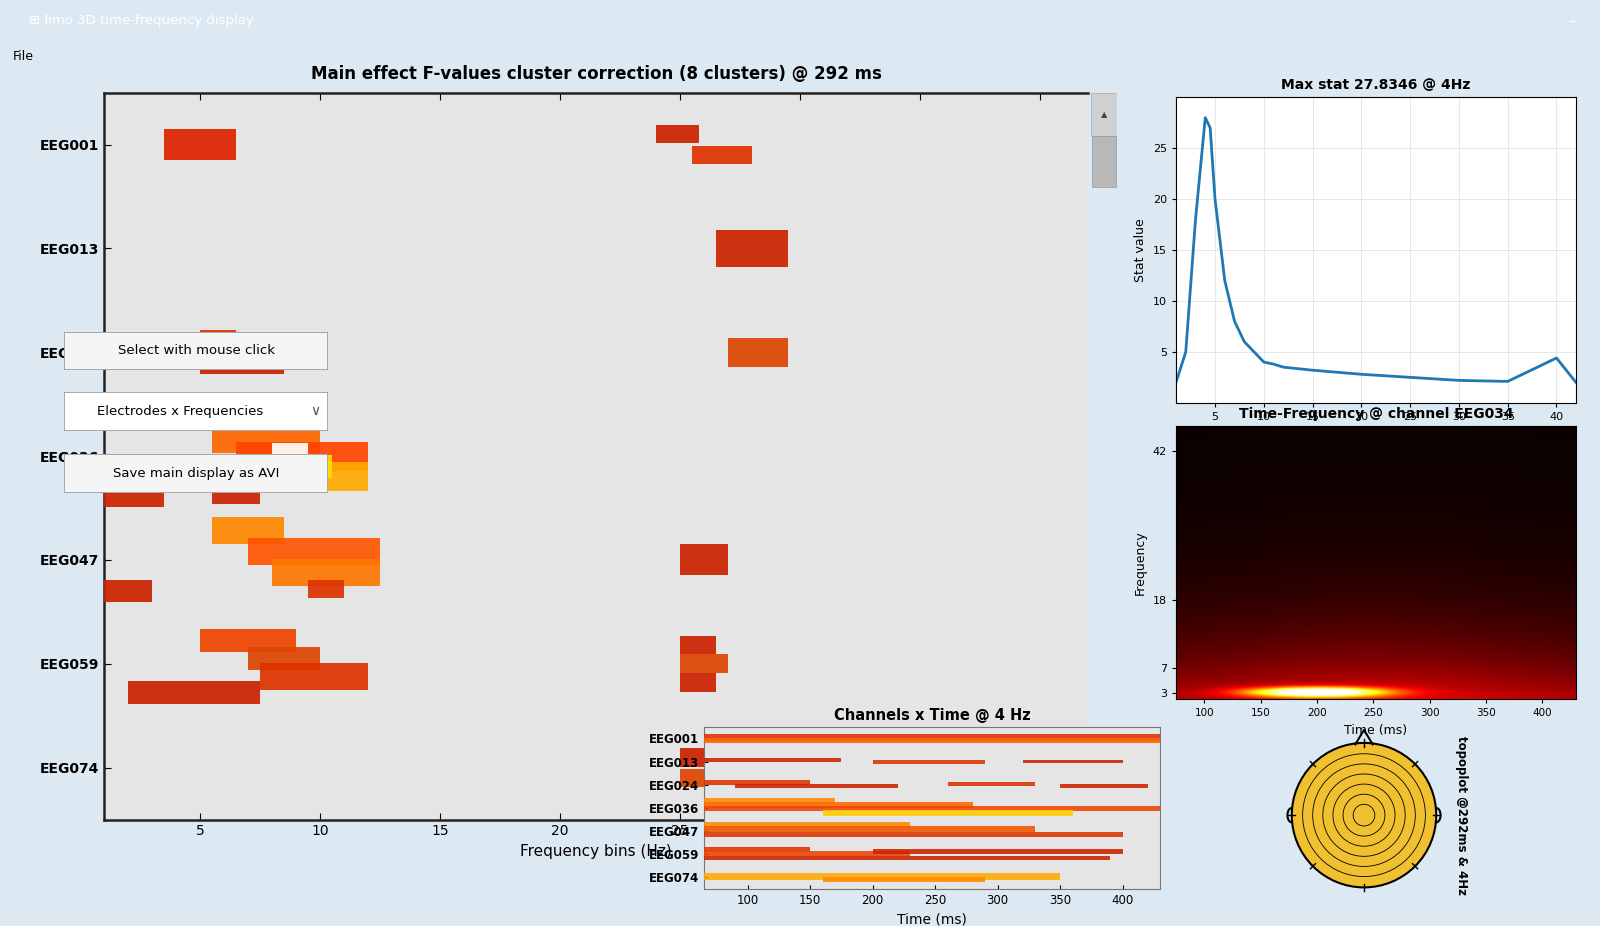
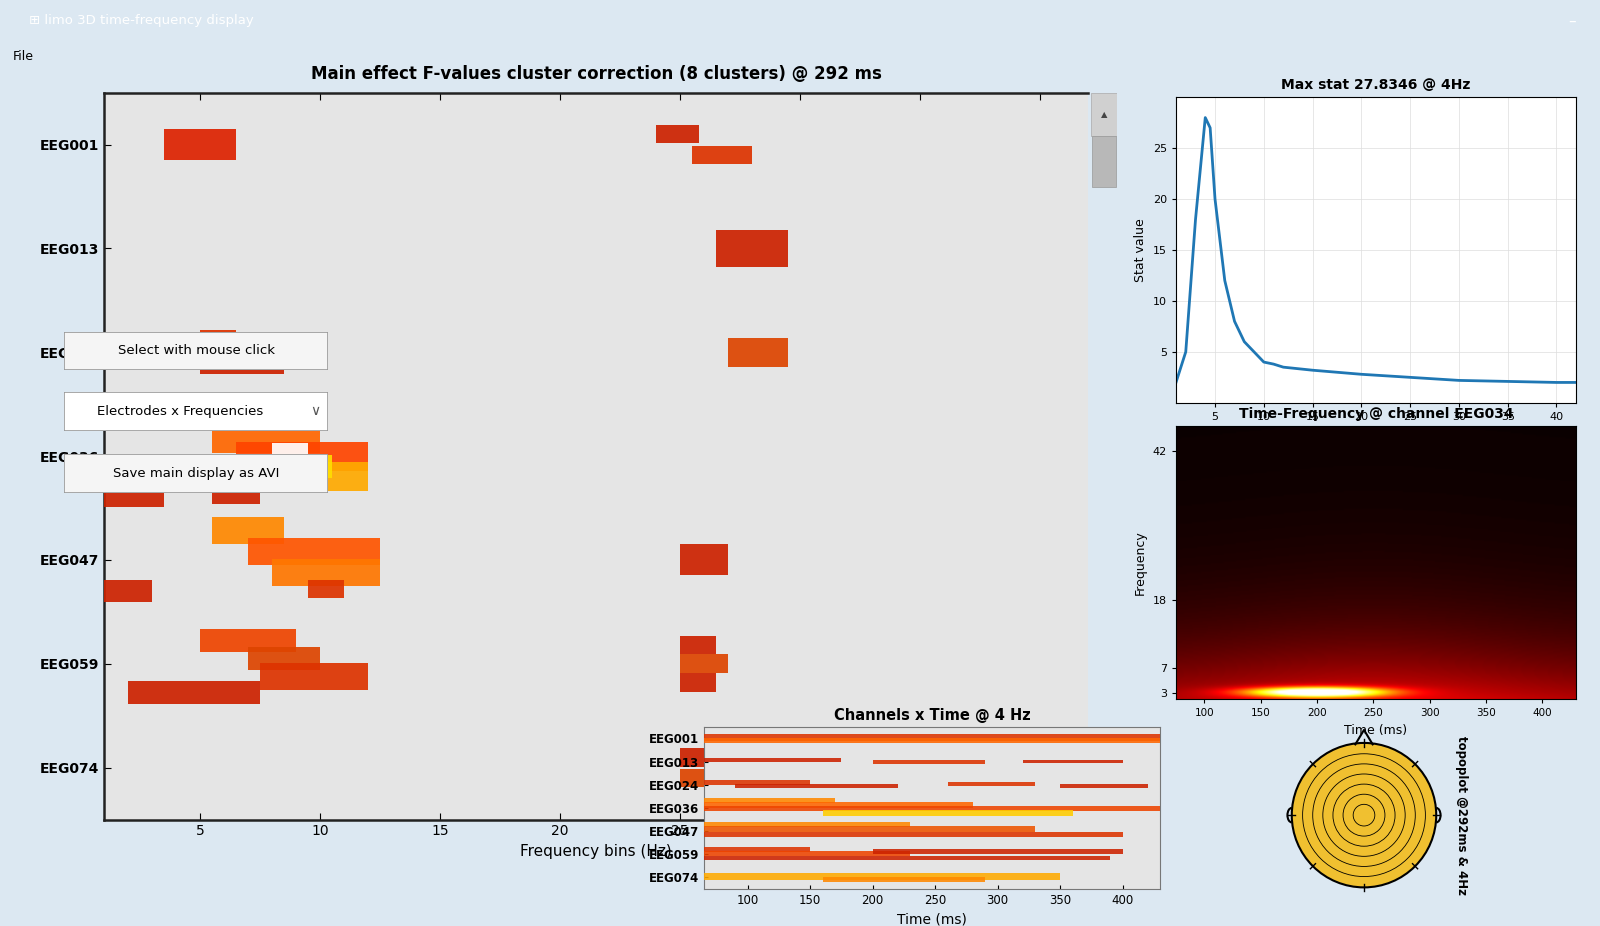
Max stat 27.8346 @ 4Hz/40: 4.4 -> 2.0
